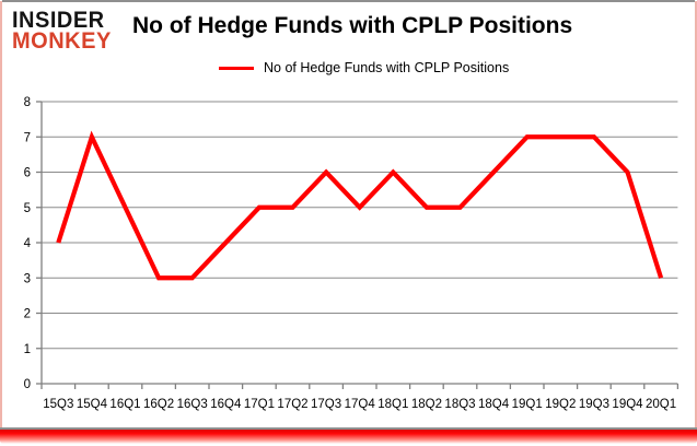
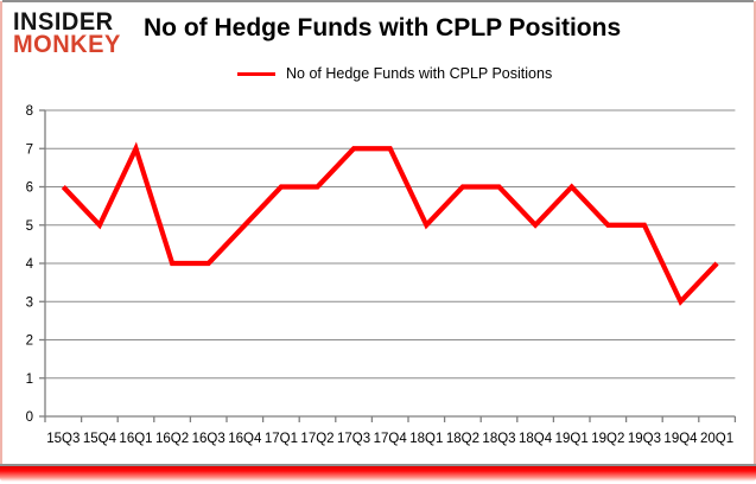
15Q3: 4 -> 6
15Q4: 7 -> 5
16Q1: 5 -> 7
16Q2: 3 -> 4
16Q3: 3 -> 4
16Q4: 4 -> 5
17Q1: 5 -> 6
17Q2: 5 -> 6
17Q3: 6 -> 7
17Q4: 5 -> 7
18Q1: 6 -> 5
18Q2: 5 -> 6
18Q3: 5 -> 6
18Q4: 6 -> 5
19Q1: 7 -> 6
19Q2: 7 -> 5
19Q3: 7 -> 5
19Q4: 6 -> 3
20Q1: 3 -> 4
